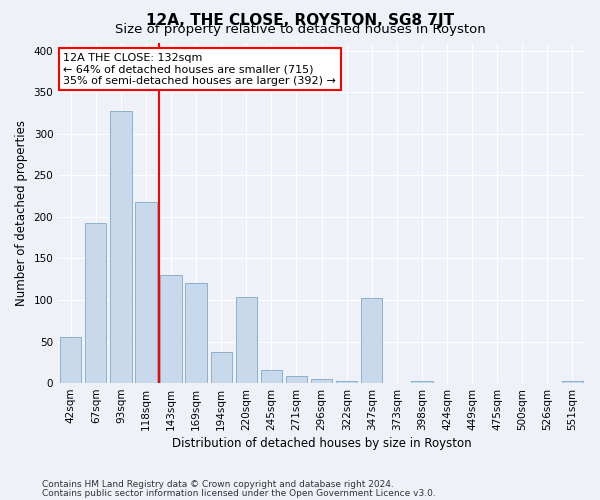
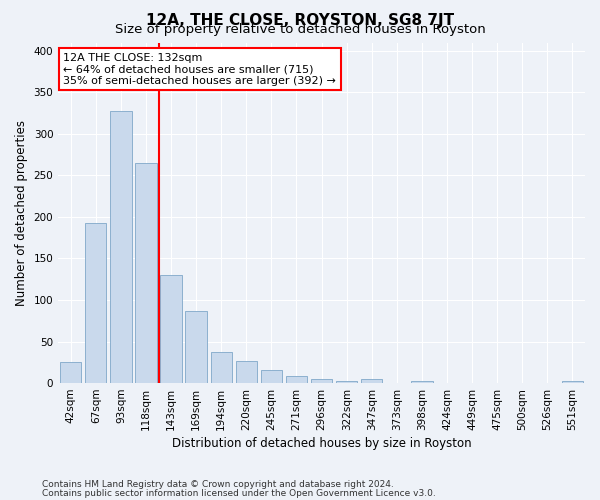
42sqm: 56 -> 25
118sqm: 218 -> 265
169sqm: 120 -> 87
220sqm: 104 -> 26
347sqm: 102 -> 5
